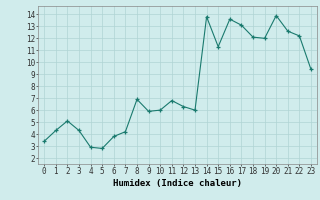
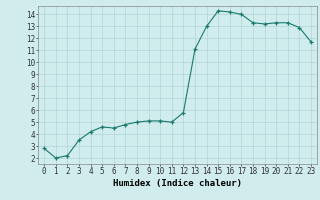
0: 3.4 -> 2.8
1: 4.3 -> 2.0
2: 5.1 -> 2.2
3: 4.3 -> 3.5
4: 2.9 -> 4.2
5: 2.8 -> 4.6
6: 3.8 -> 4.5
7: 4.2 -> 4.8
8: 6.9 -> 5.0
9: 5.9 -> 5.1
10: 6.0 -> 5.1
11: 6.8 -> 5.0
12: 6.3 -> 5.8
13: 6.0 -> 11.1
14: 13.8 -> 13.0
15: 11.3 -> 14.3
16: 13.6 -> 14.2
17: 13.1 -> 14.0
18: 12.1 -> 13.3
19: 12.0 -> 13.2
20: 13.9 -> 13.3
21: 12.6 -> 13.3
22: 12.2 -> 12.9
23: 9.4 -> 11.7
